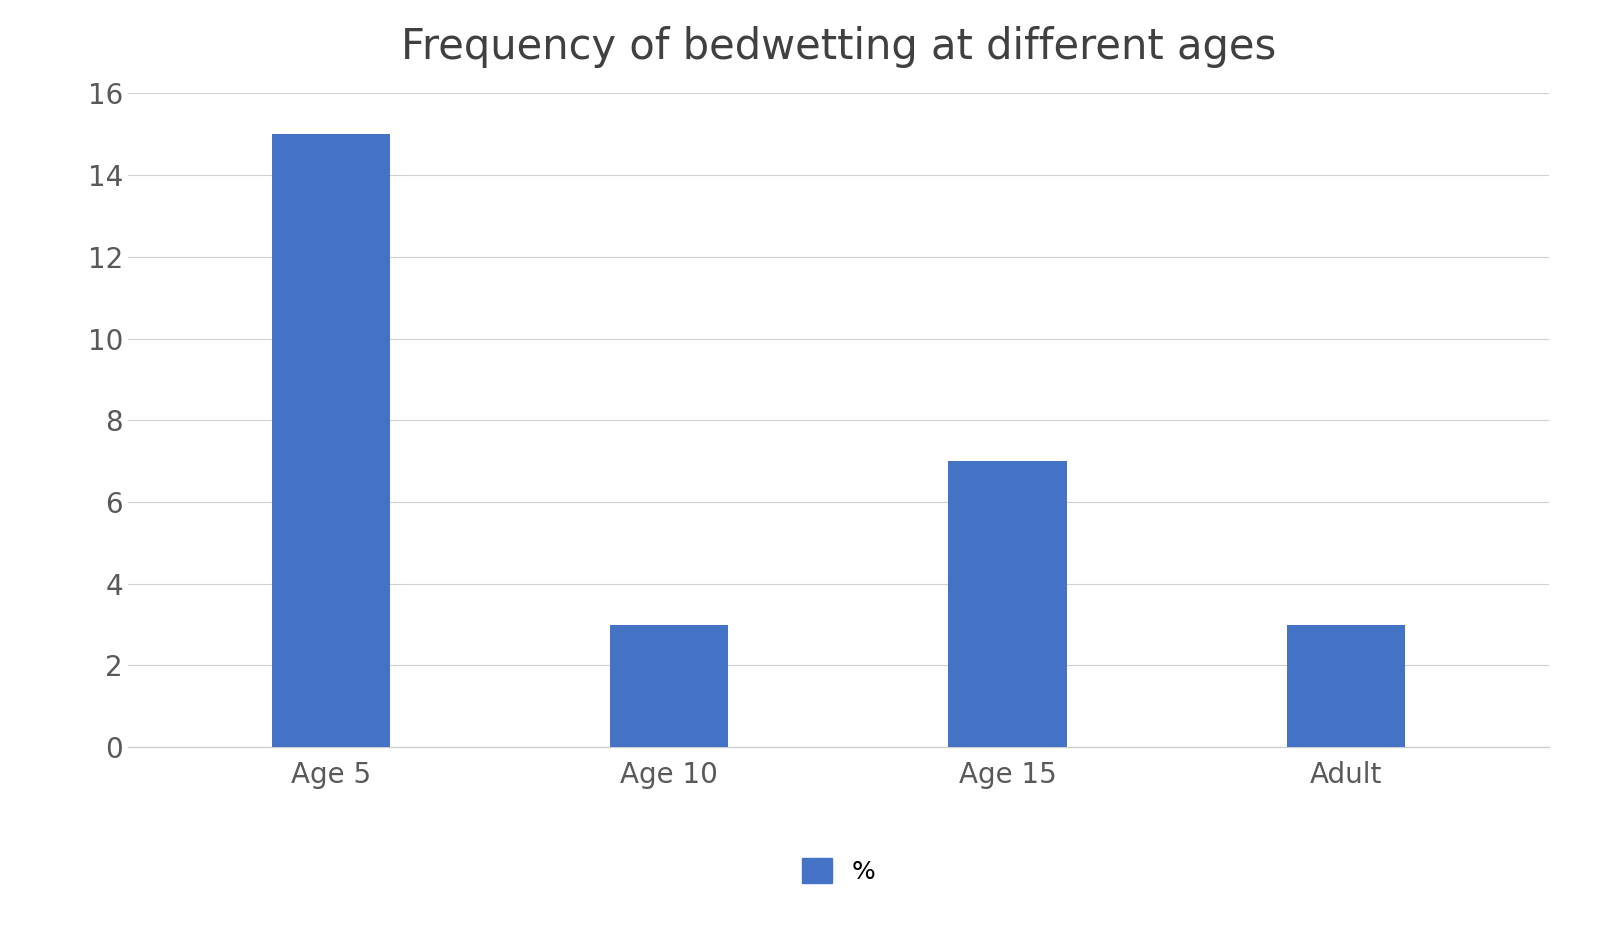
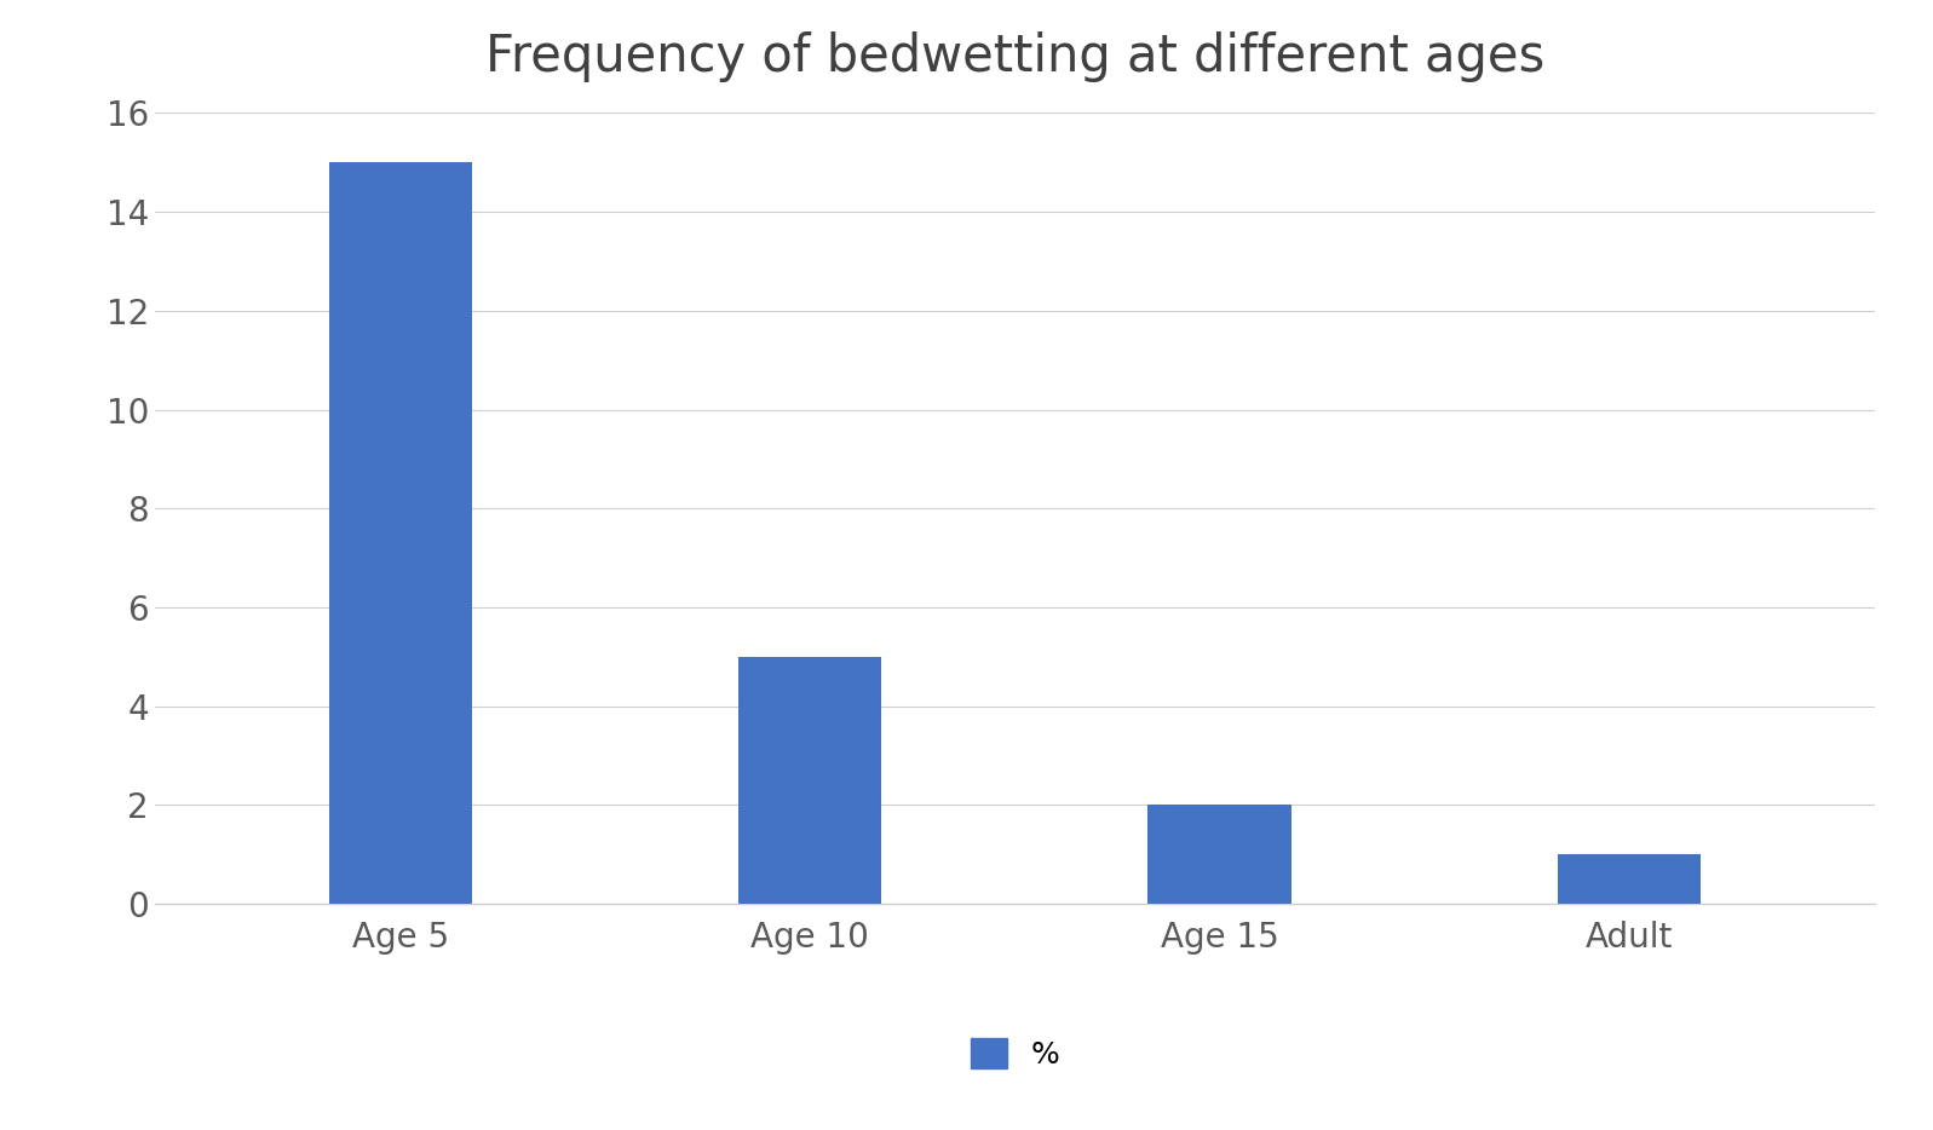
Age 10: 3 -> 5
Age 15: 7 -> 2
Adult: 3 -> 1
